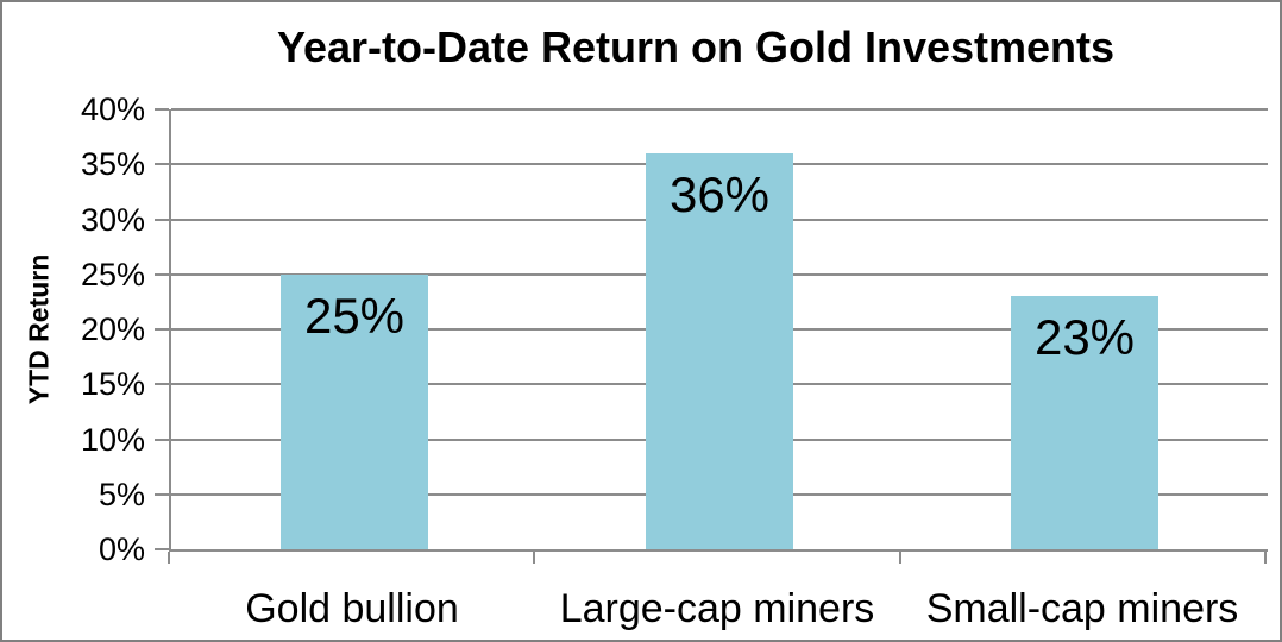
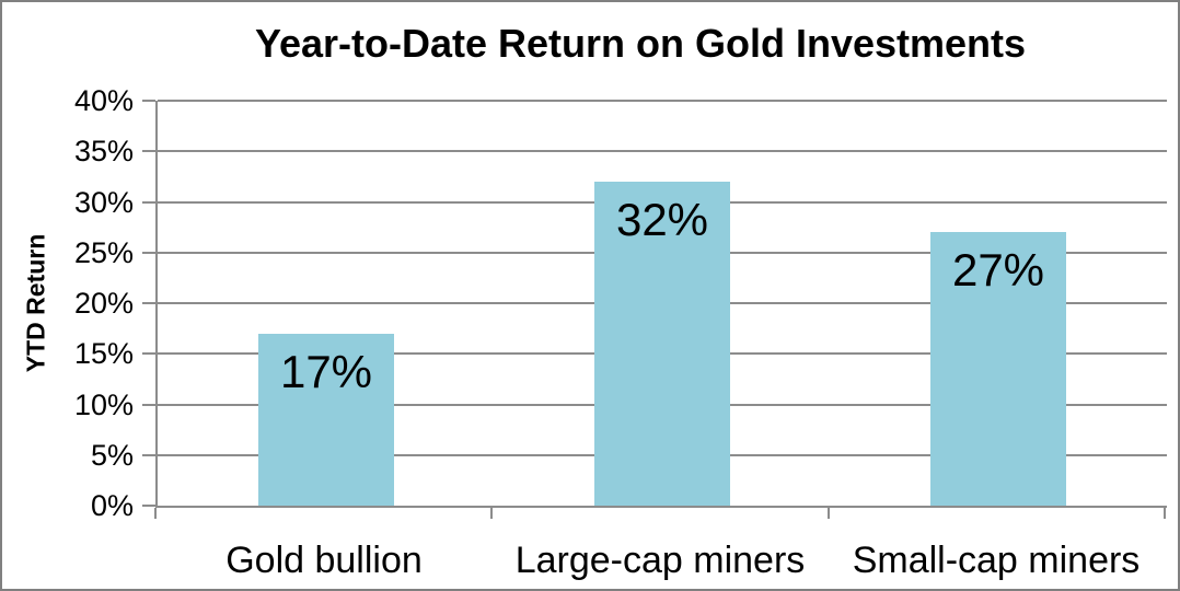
Gold bullion: 25% -> 17%
Large-cap miners: 36% -> 32%
Small-cap miners: 23% -> 27%
